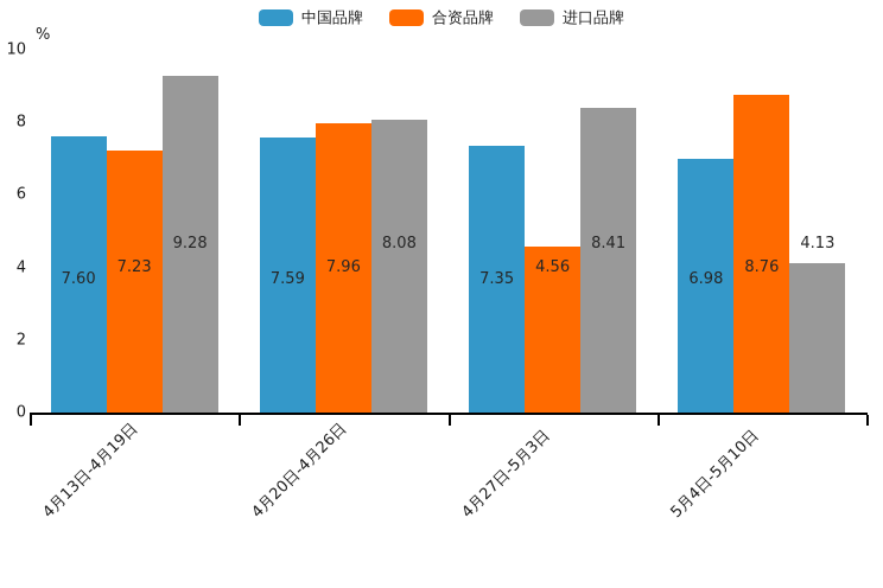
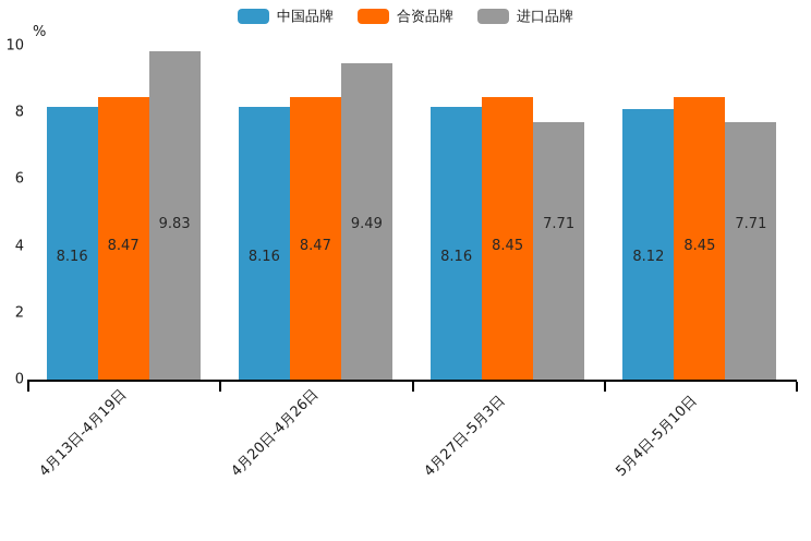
中国品牌/4月13日-4月19日: 7.60 -> 8.16
合资品牌/4月13日-4月19日: 7.23 -> 8.47
进口品牌/4月13日-4月19日: 9.28 -> 9.83
中国品牌/4月20日-4月26日: 7.59 -> 8.16
合资品牌/4月20日-4月26日: 7.96 -> 8.47
进口品牌/4月20日-4月26日: 8.08 -> 9.49
中国品牌/4月27日-5月3日: 7.35 -> 8.16
合资品牌/4月27日-5月3日: 4.56 -> 8.45
进口品牌/4月27日-5月3日: 8.41 -> 7.71
中国品牌/5月4日-5月10日: 6.98 -> 8.12
合资品牌/5月4日-5月10日: 8.76 -> 8.45
进口品牌/5月4日-5月10日: 4.13 -> 7.71
